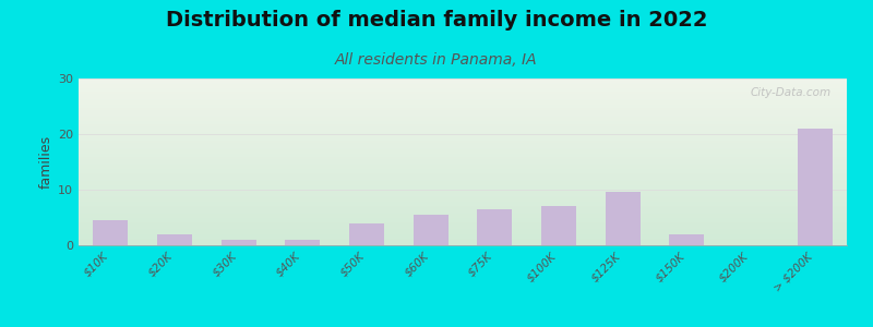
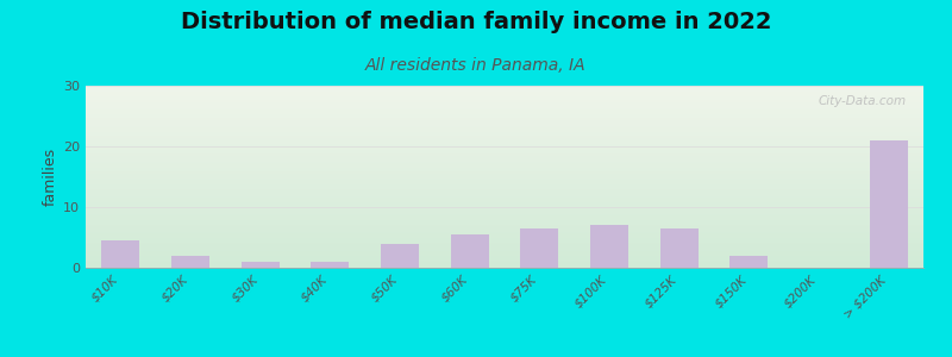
$125K: 9.6 -> 6.5
